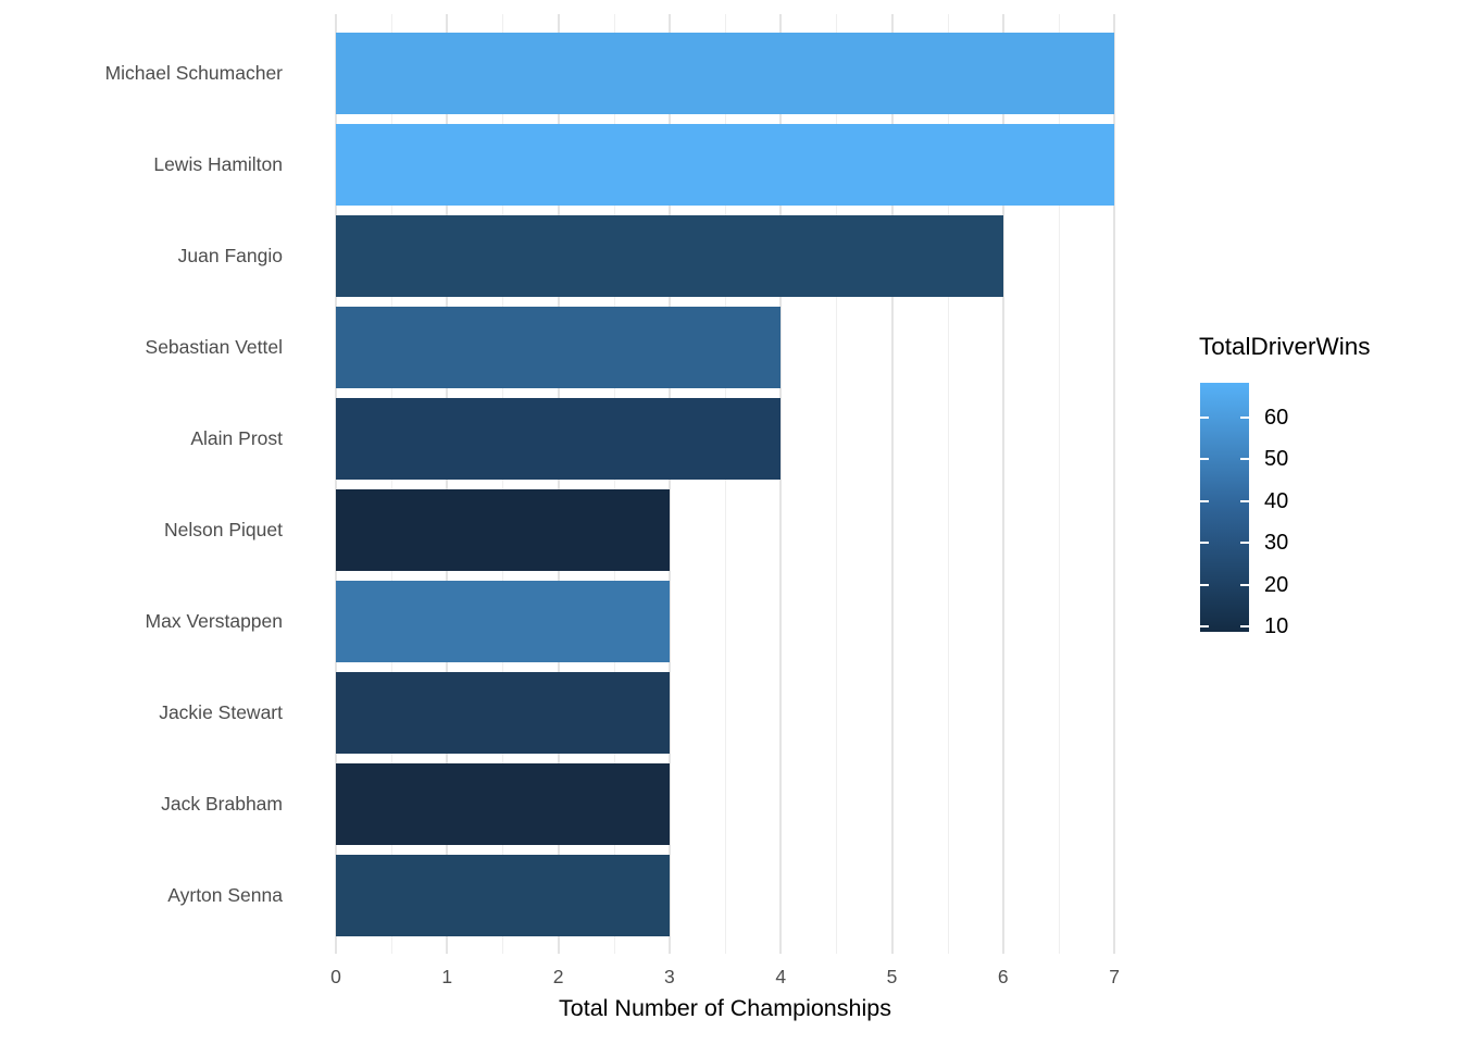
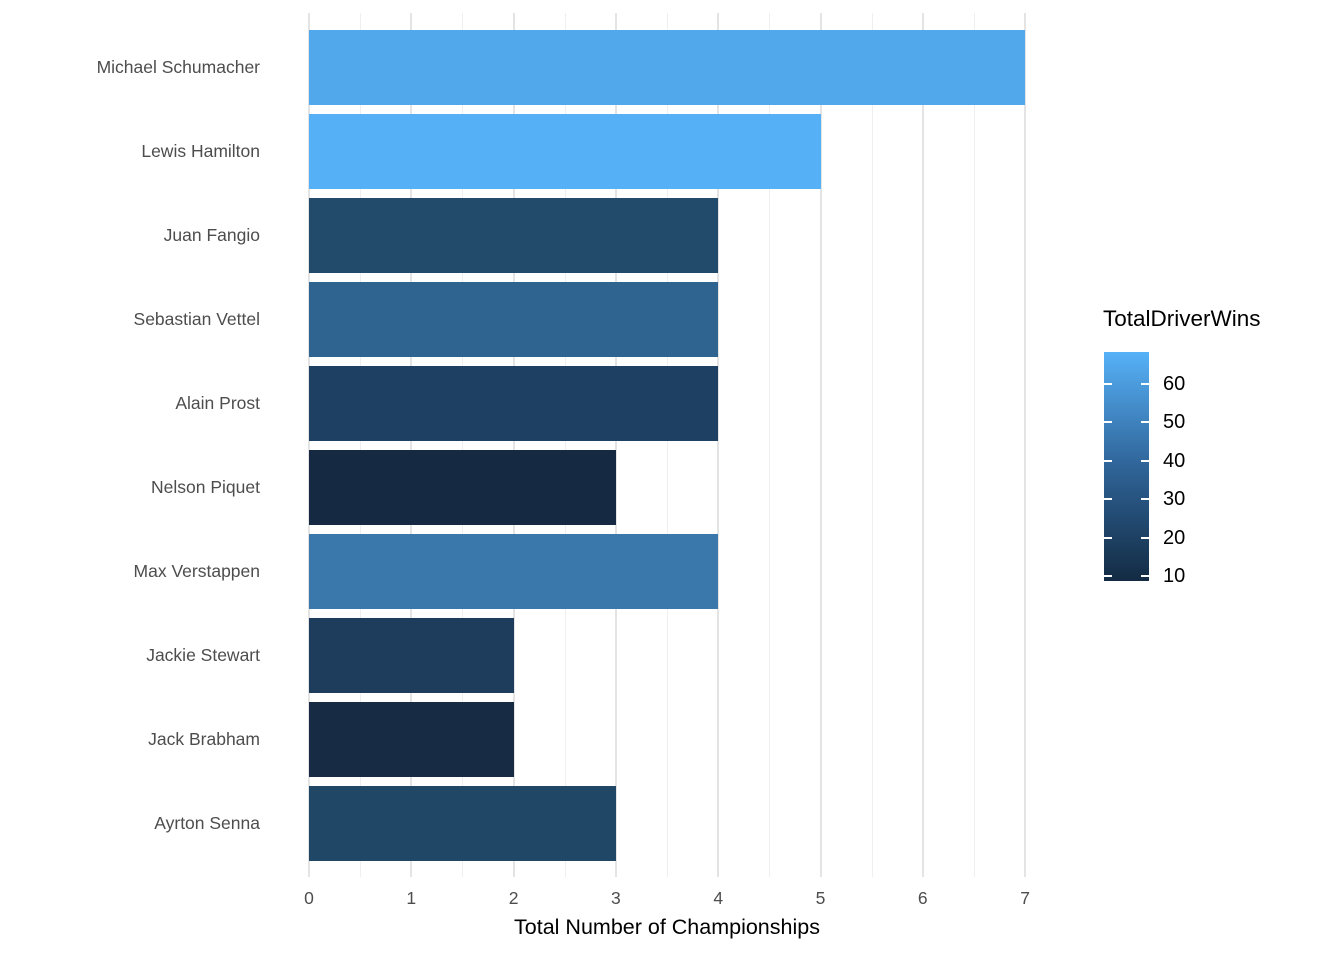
Lewis Hamilton: 7 -> 5
Juan Fangio: 6 -> 4
Max Verstappen: 3 -> 4
Jackie Stewart: 3 -> 2
Jack Brabham: 3 -> 2
